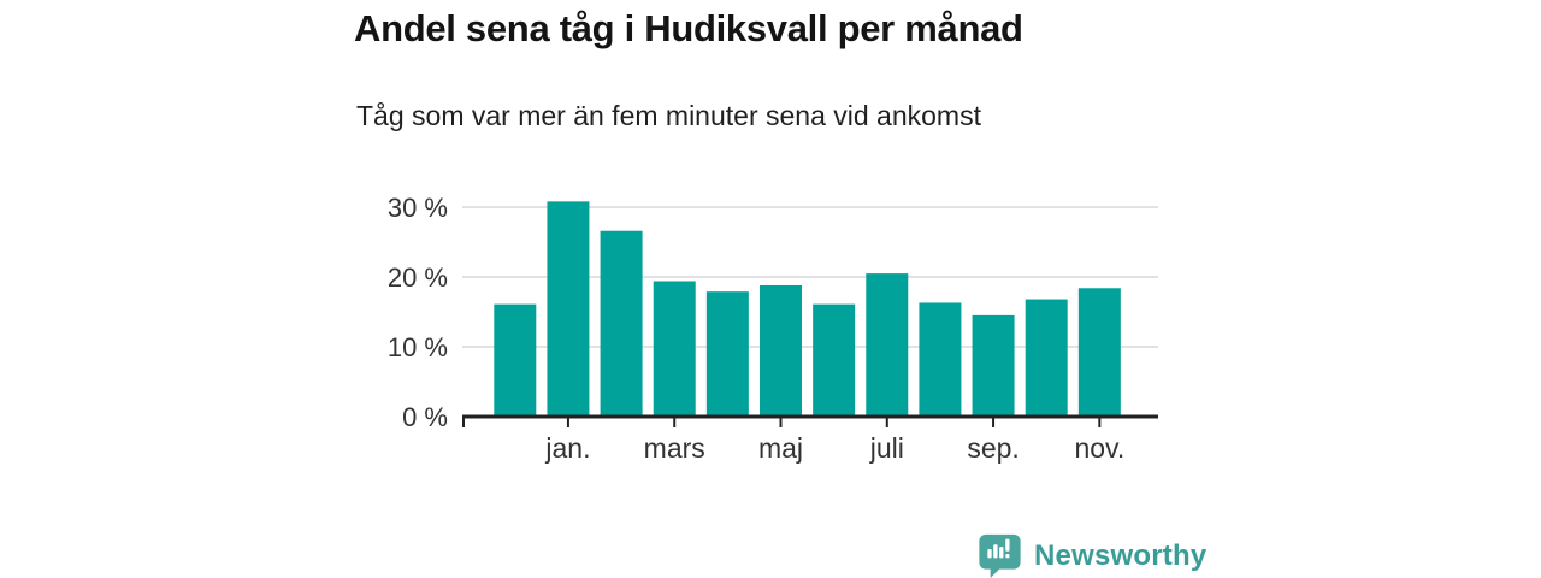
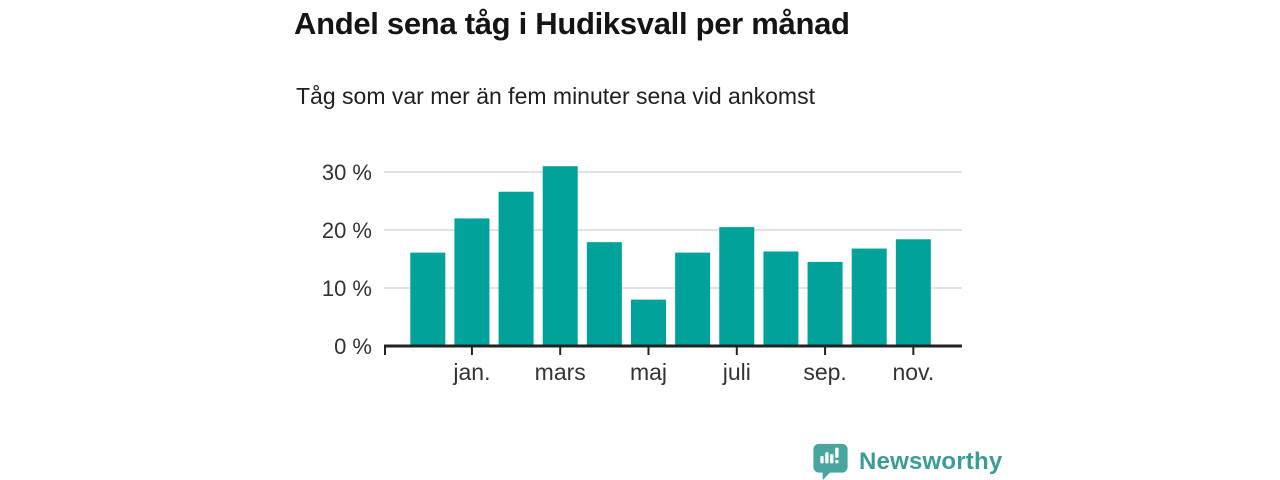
jan.: 31% -> 22%
mars: 19% -> 31%
maj: 19% -> 8%
